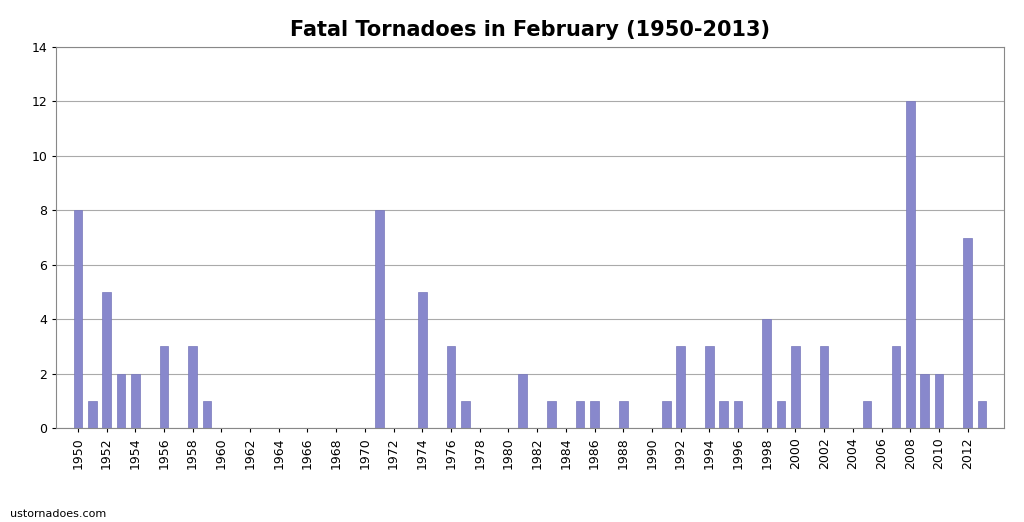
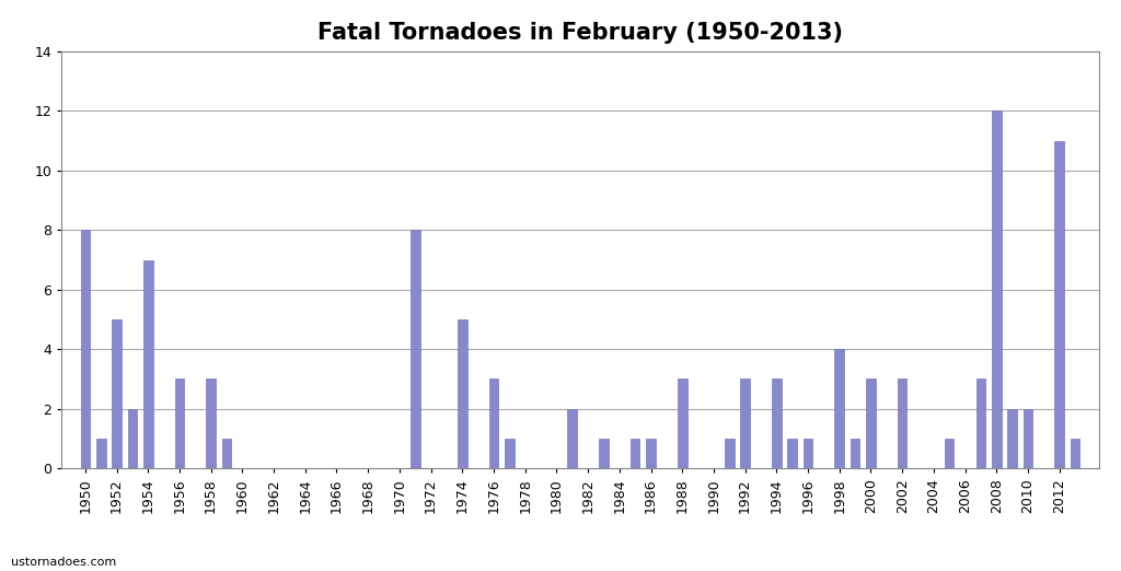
1954: 2 -> 7
1988: 1 -> 3
2012: 7 -> 11
